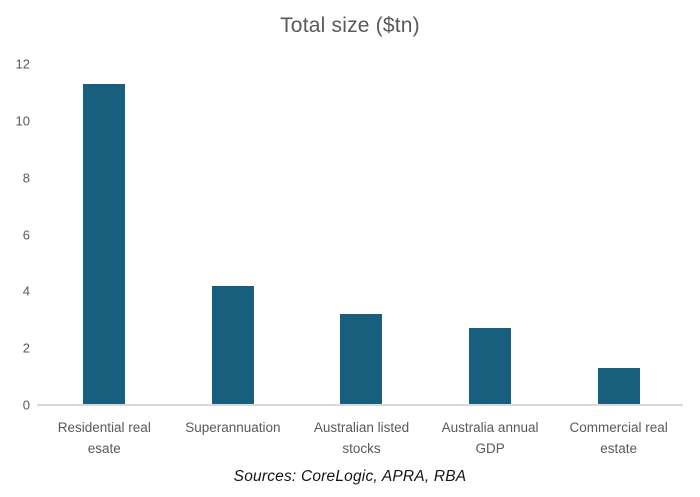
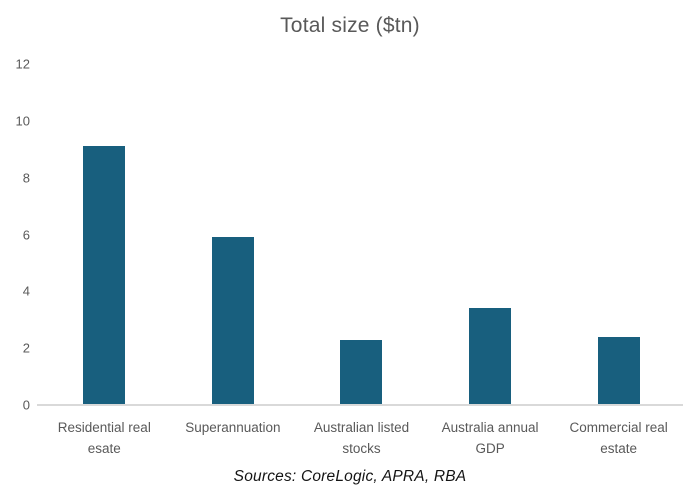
Residential real esate: 11.3 -> 9.1
Superannuation: 4.2 -> 5.9
Australian listed stocks: 3.2 -> 2.3
Australia annual GDP: 2.7 -> 3.4
Commercial real estate: 1.3 -> 2.4
